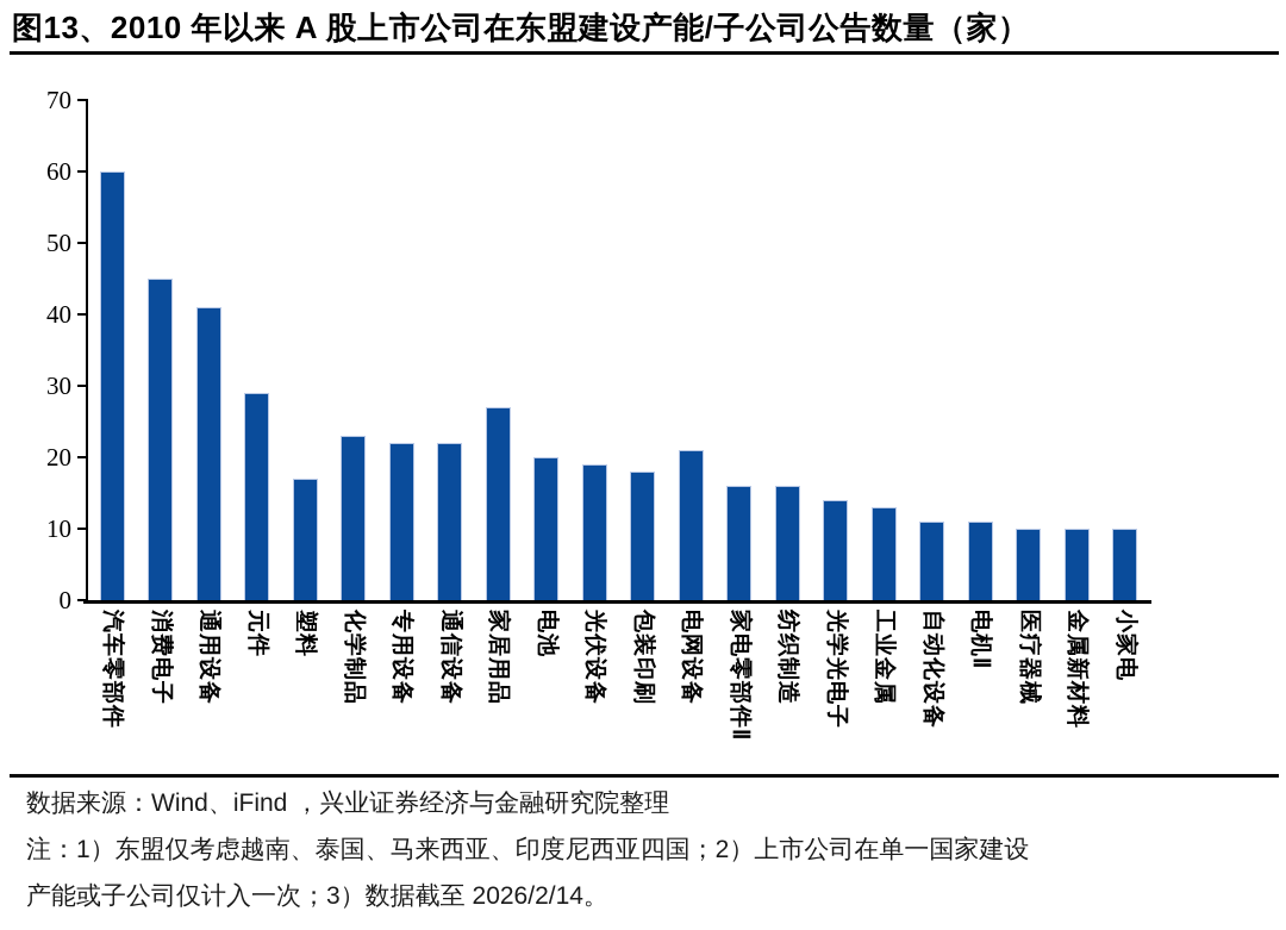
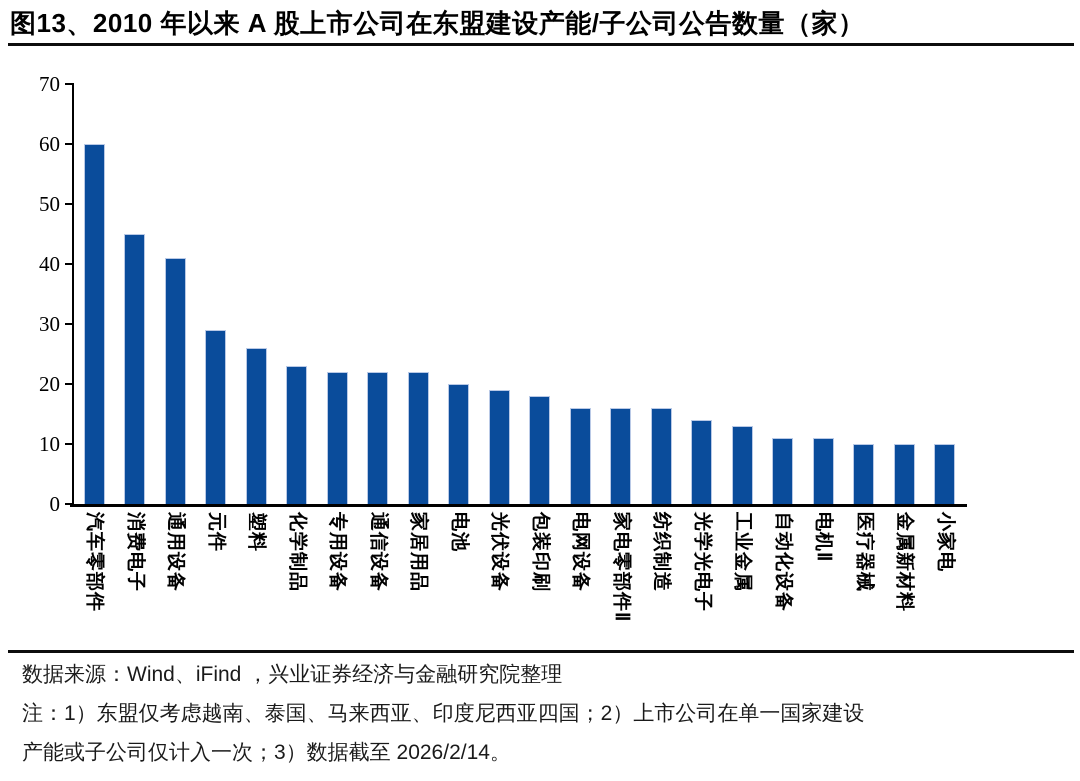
塑料: 17 -> 26
家居用品: 27 -> 22
电网设备: 21 -> 16
